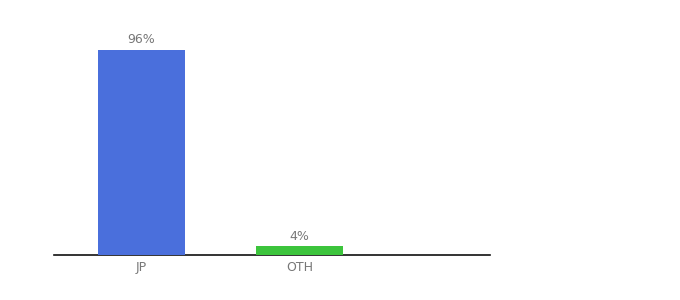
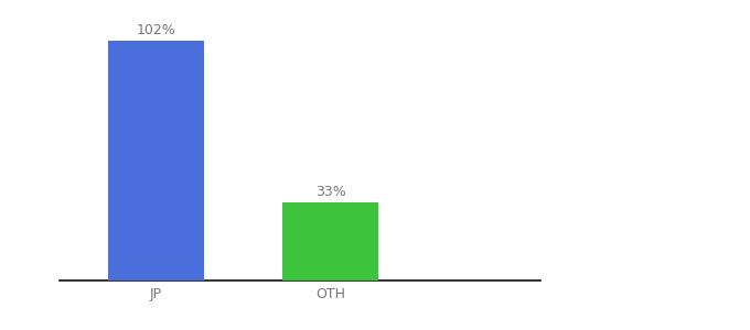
JP: 96% -> 102%
OTH: 4% -> 33%
